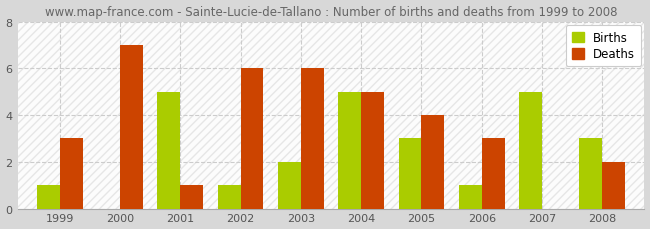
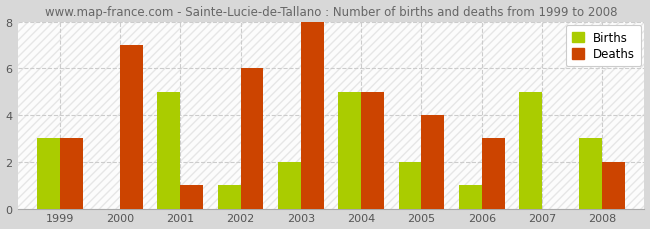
Births/1999: 1 -> 3
Deaths/2003: 6 -> 8
Births/2005: 3 -> 2
